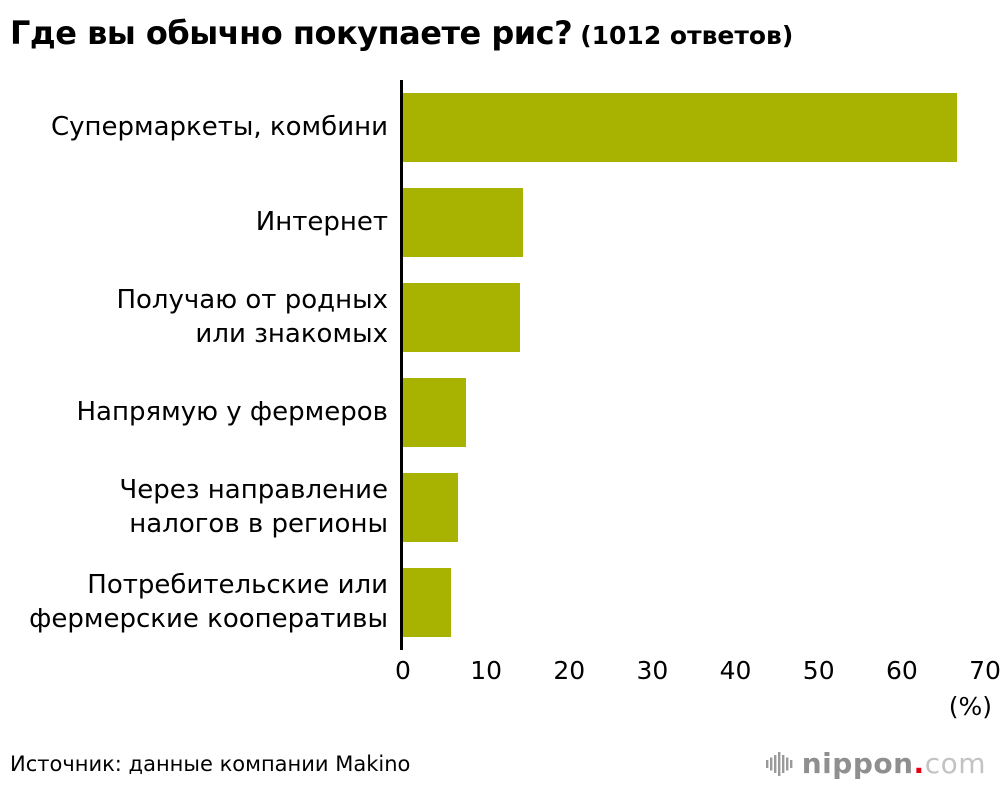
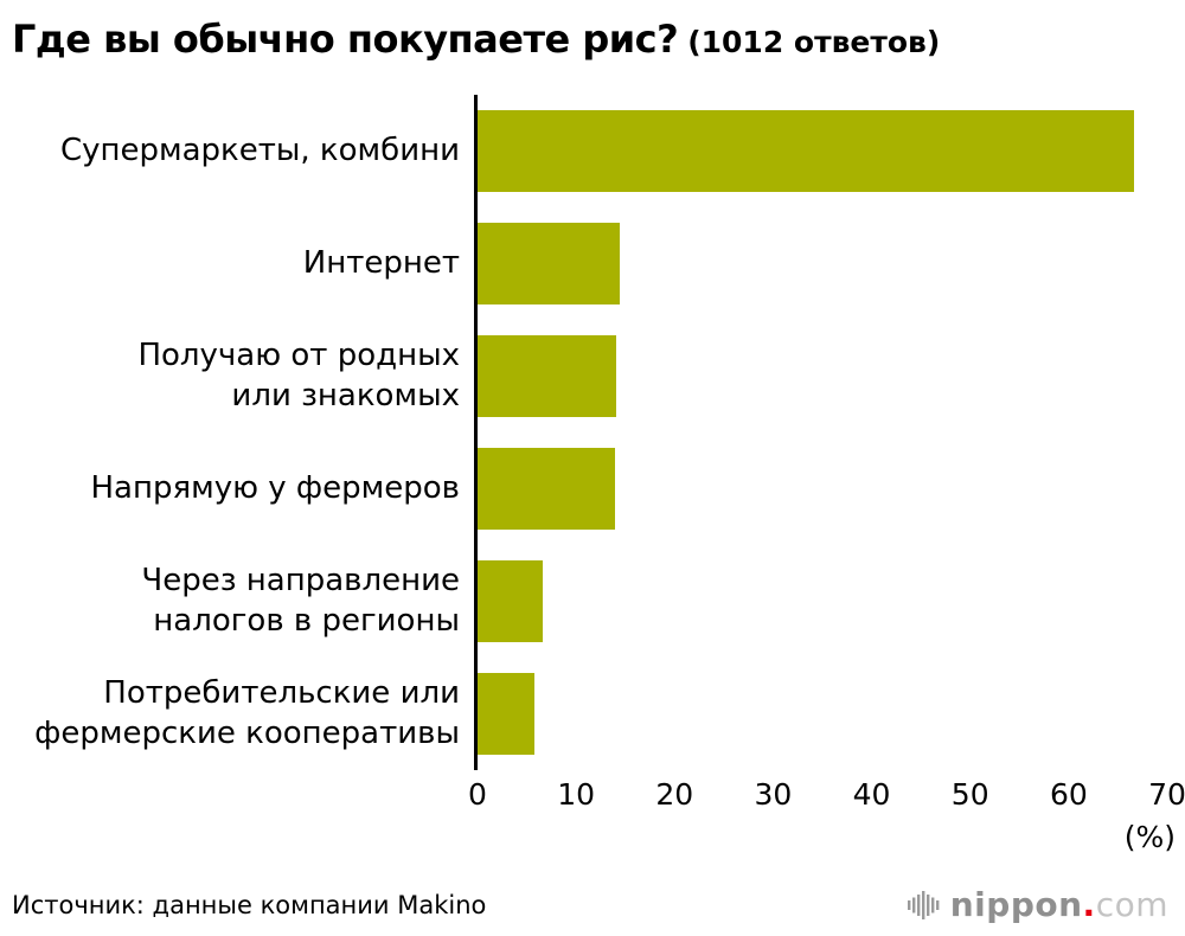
Напрямую у фермеров: 8 -> 14
